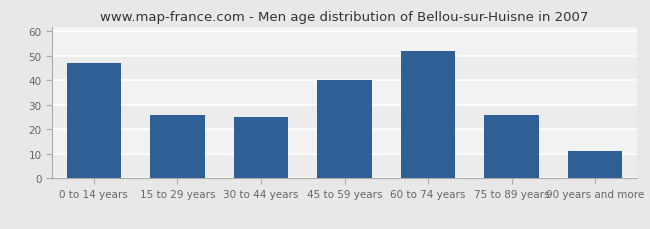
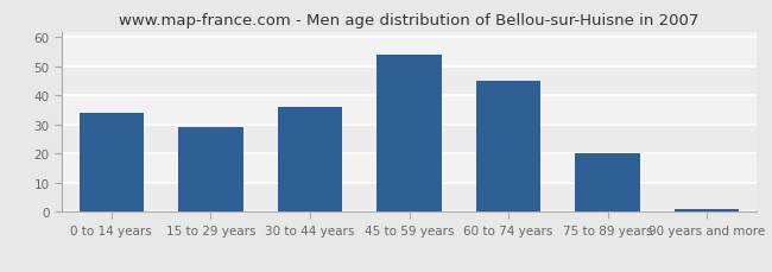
0 to 14 years: 47 -> 34
15 to 29 years: 26 -> 29
30 to 44 years: 25 -> 36
45 to 59 years: 40 -> 54
60 to 74 years: 52 -> 45
75 to 89 years: 26 -> 20
90 years and more: 11 -> 1
